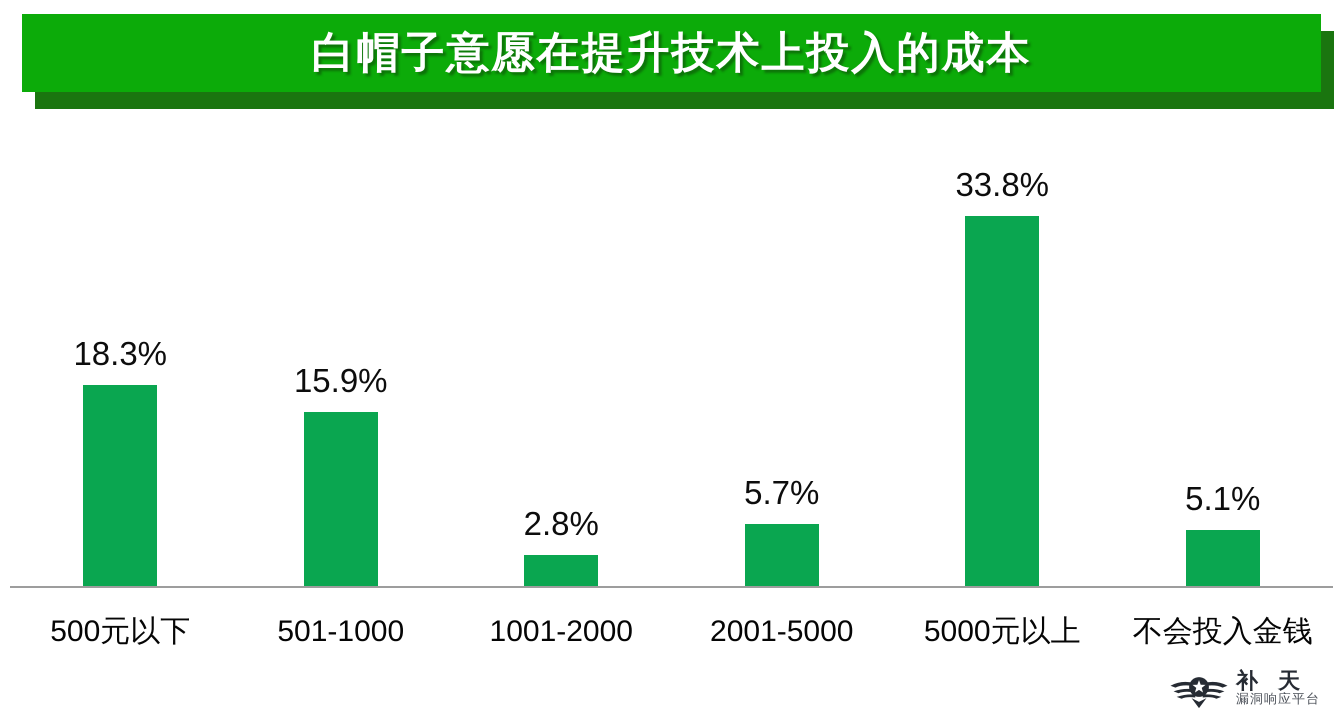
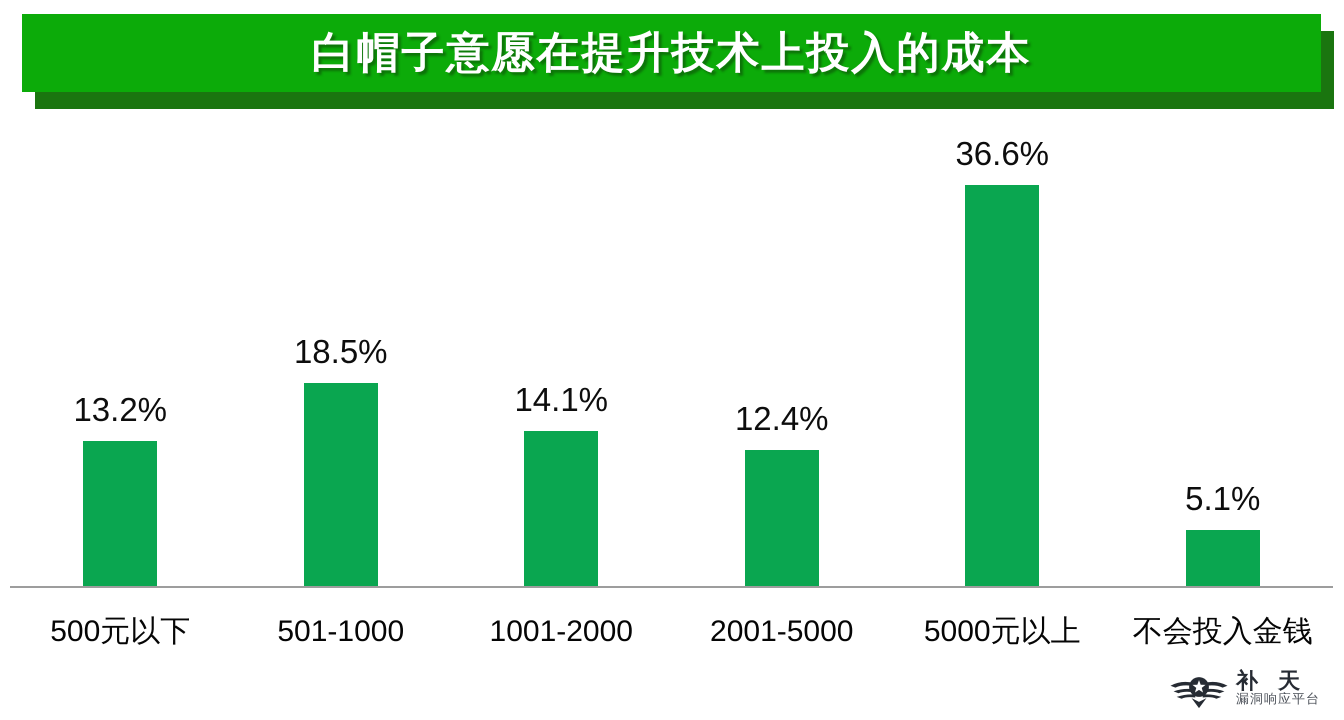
500元以下: 18.3% -> 13.2%
501-1000: 15.9% -> 18.5%
1001-2000: 2.8% -> 14.1%
2001-5000: 5.7% -> 12.4%
5000元以上: 33.8% -> 36.6%
